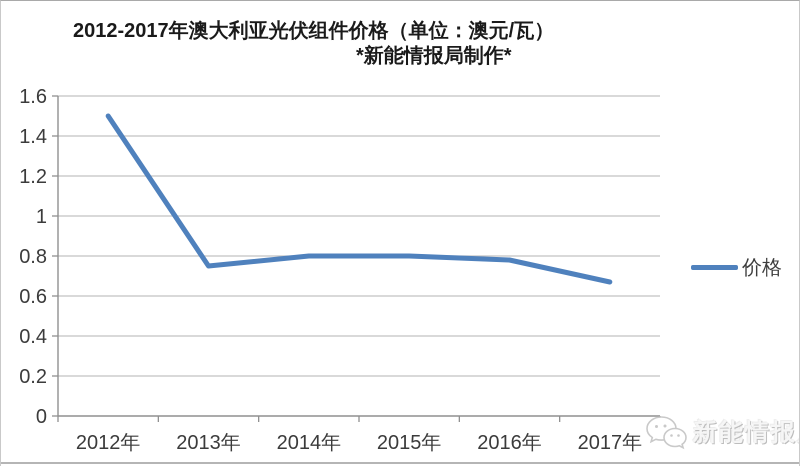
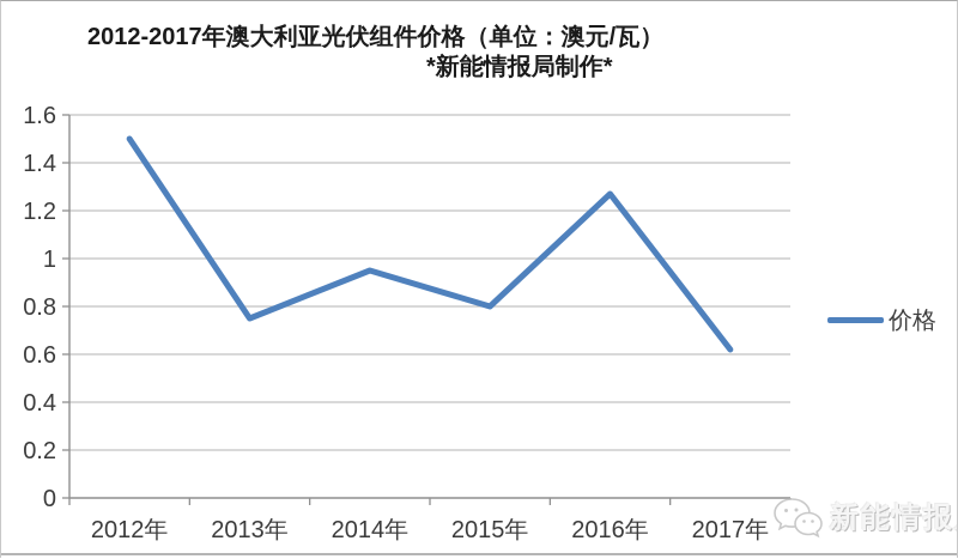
2014年: 0.80 -> 0.95
2016年: 0.78 -> 1.27
2017年: 0.67 -> 0.62
